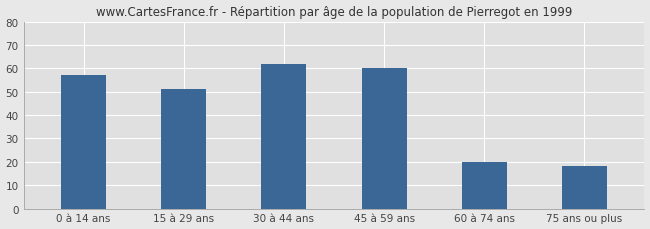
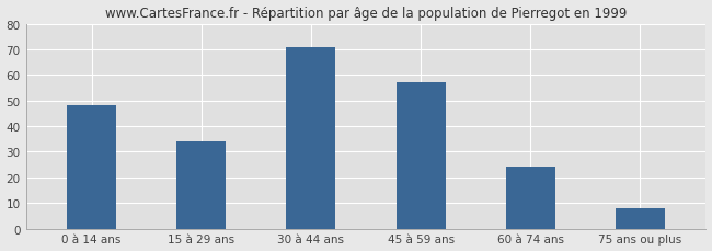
0 à 14 ans: 57 -> 48
15 à 29 ans: 51 -> 34
30 à 44 ans: 62 -> 71
45 à 59 ans: 60 -> 57
60 à 74 ans: 20 -> 24
75 ans ou plus: 18 -> 8
